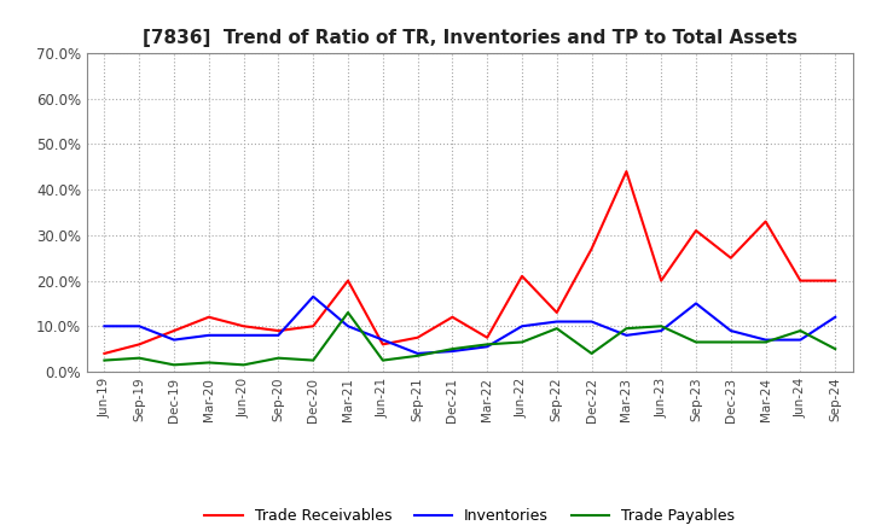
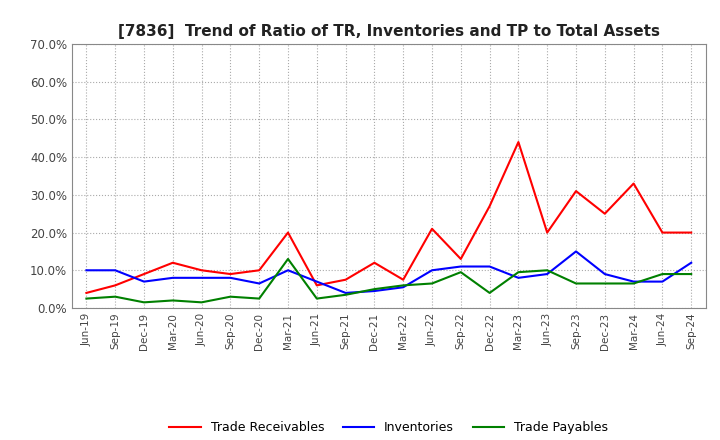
Inventories/Dec-20: 16.5% -> 6.5%
Trade Payables/Sep-24: 5.0% -> 9.0%
